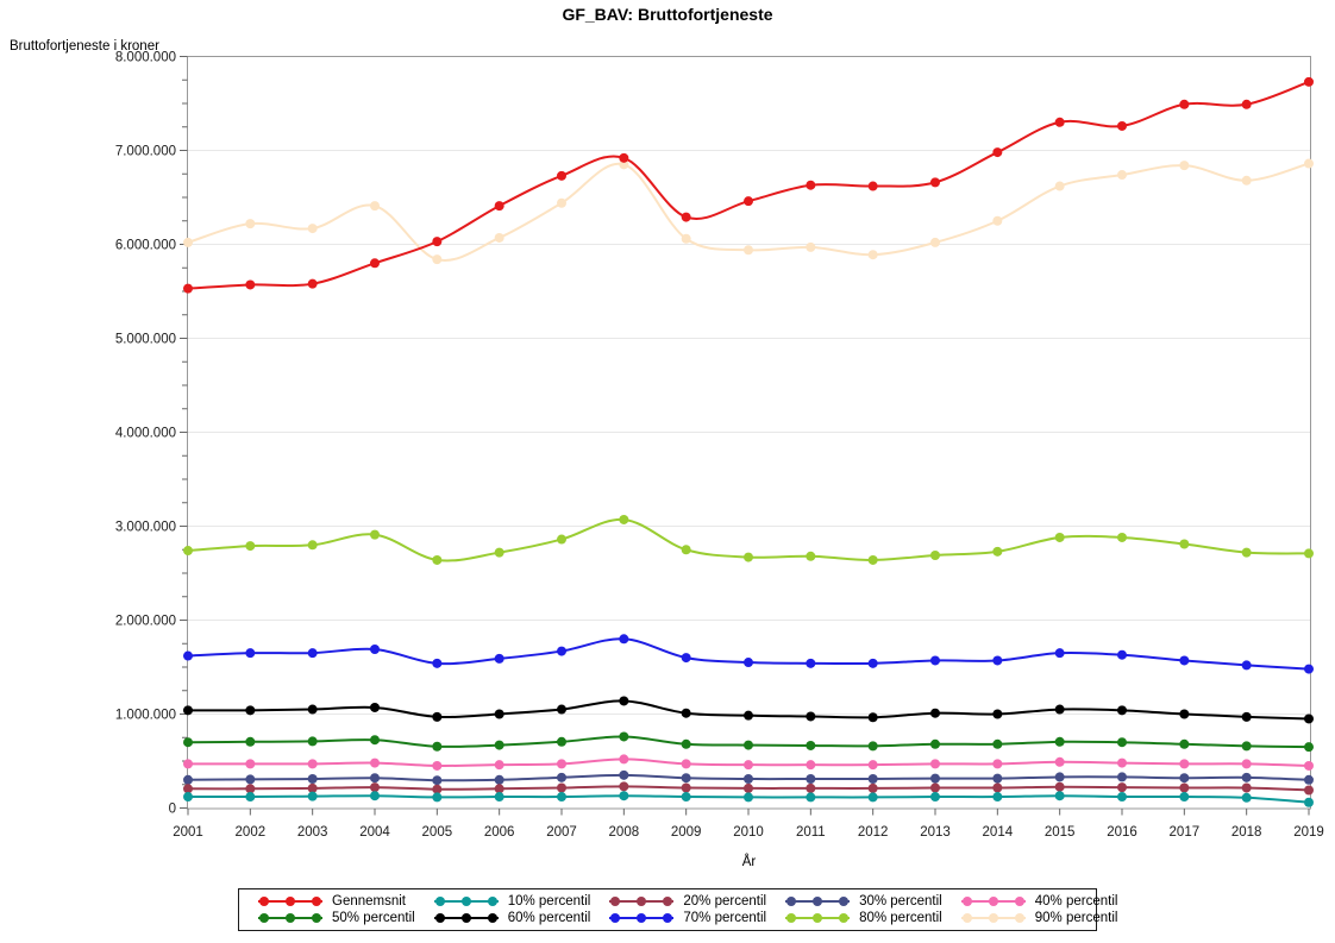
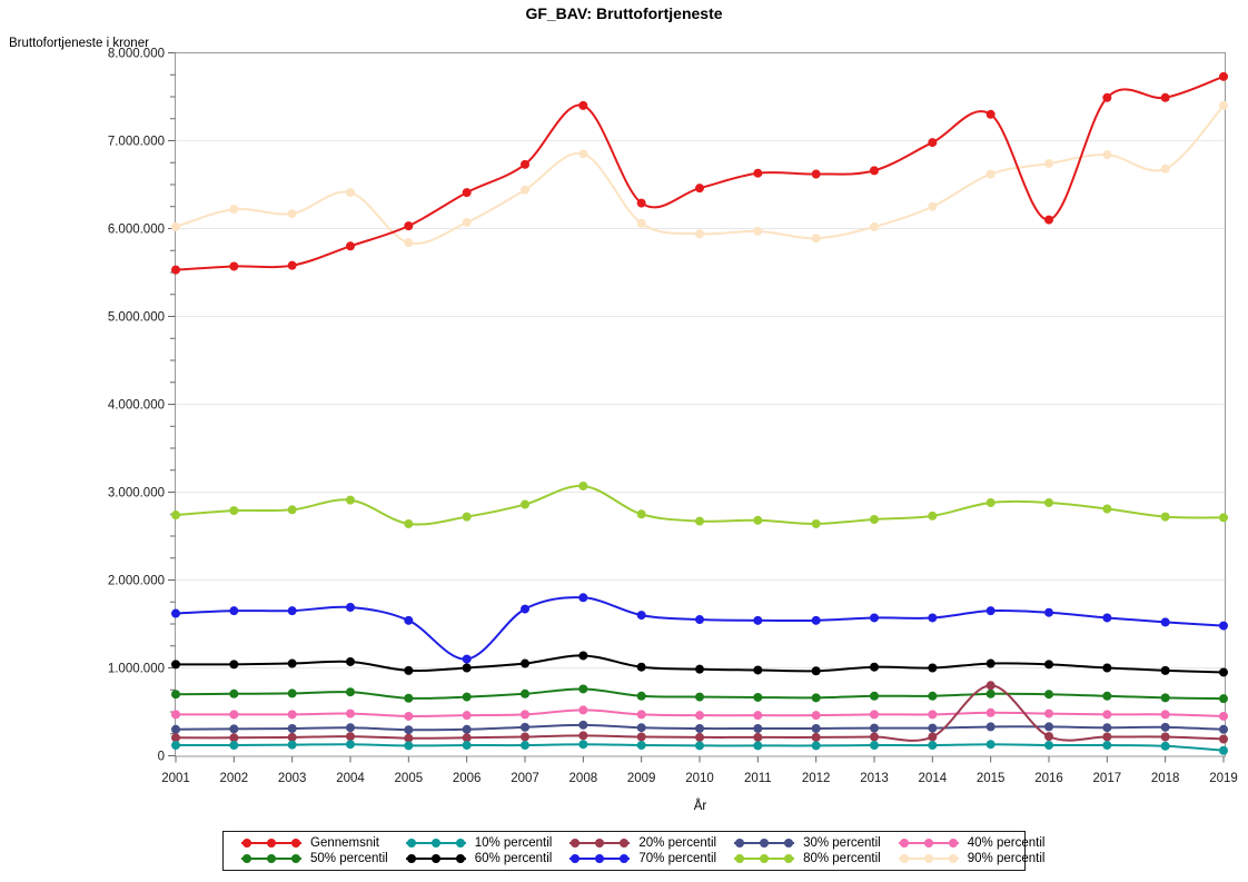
70% percentil/2006: 1600000 -> 1100000
Gennemsnit/2008: 6900000 -> 7400000
20% percentil/2015: 200000 -> 800000
Gennemsnit/2016: 7300000 -> 6100000
90% percentil/2019: 6900000 -> 7400000
